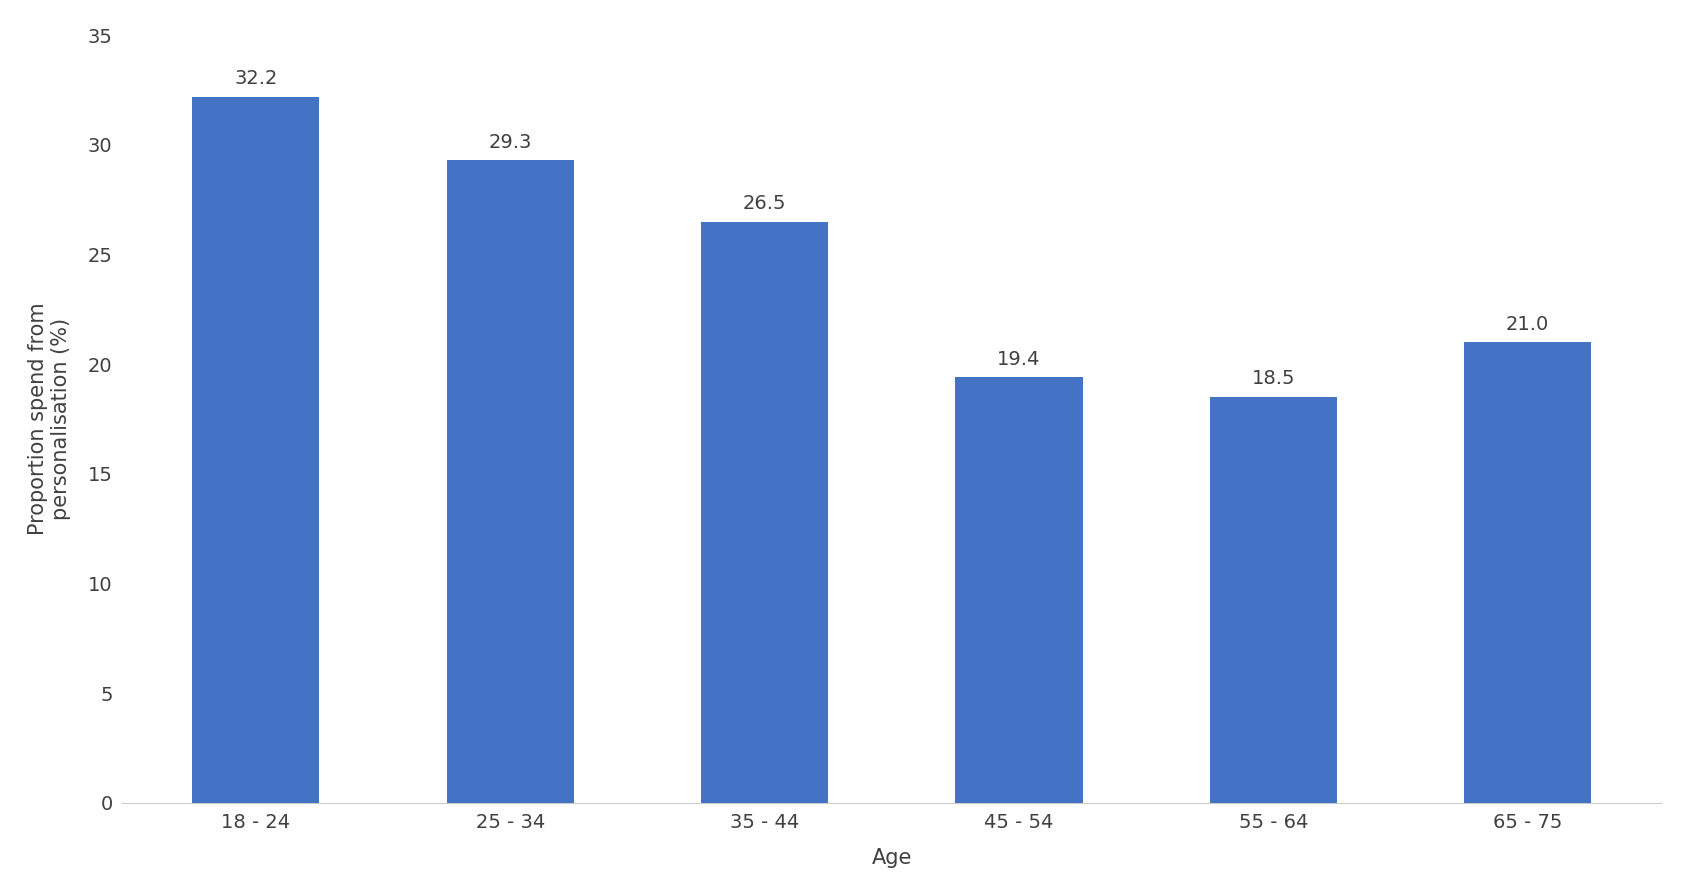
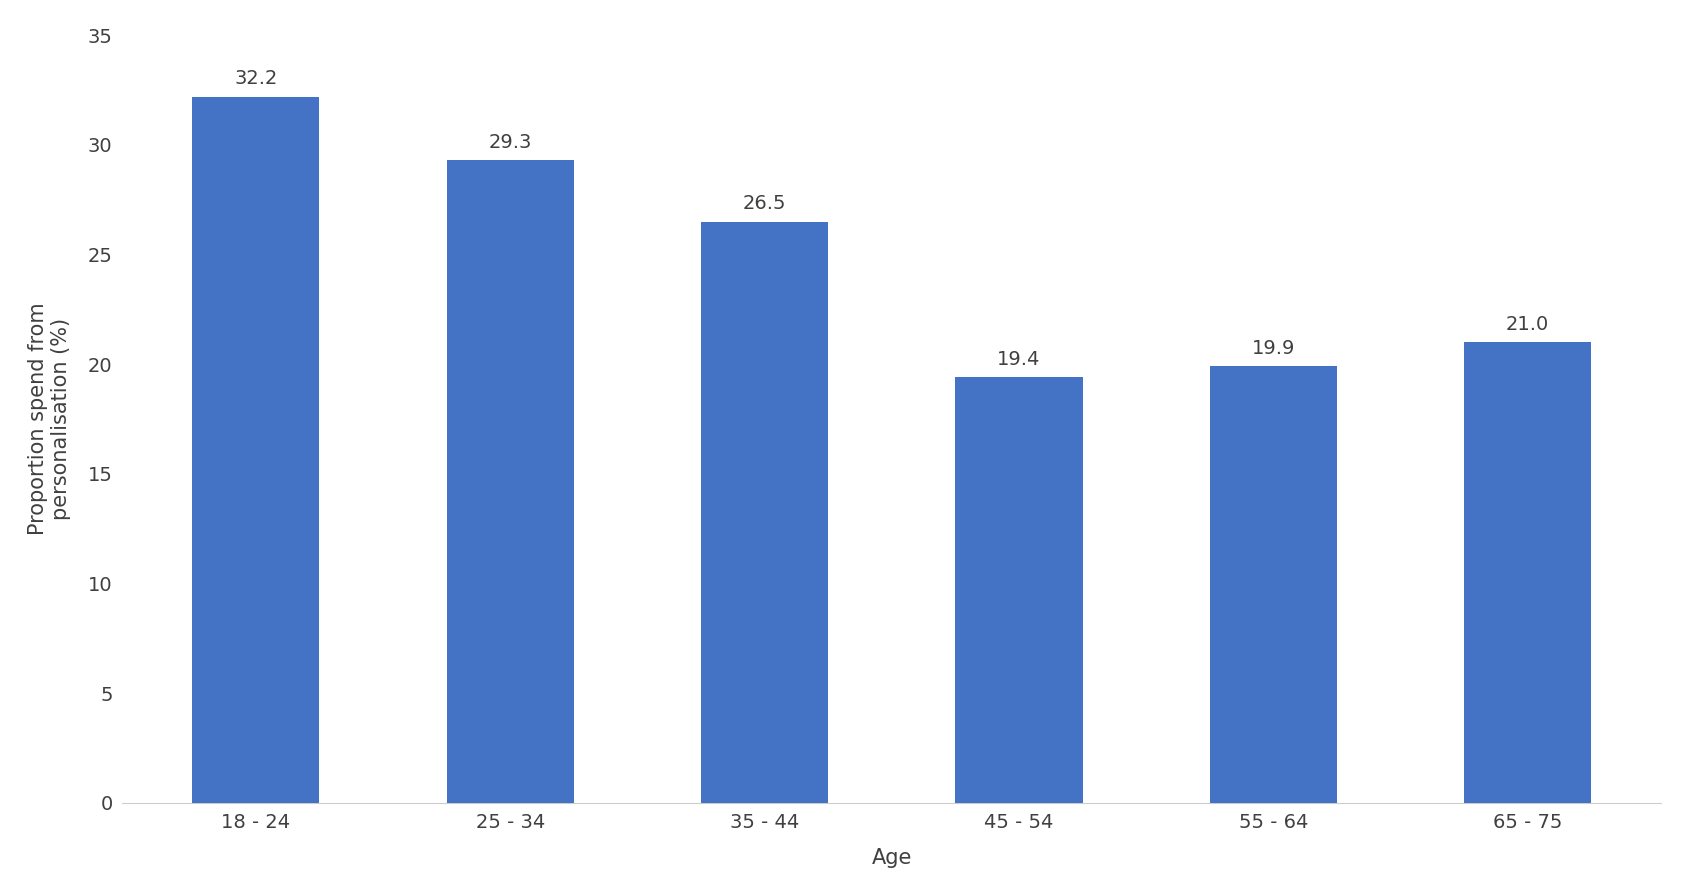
55 - 64: 18.5 -> 19.9
